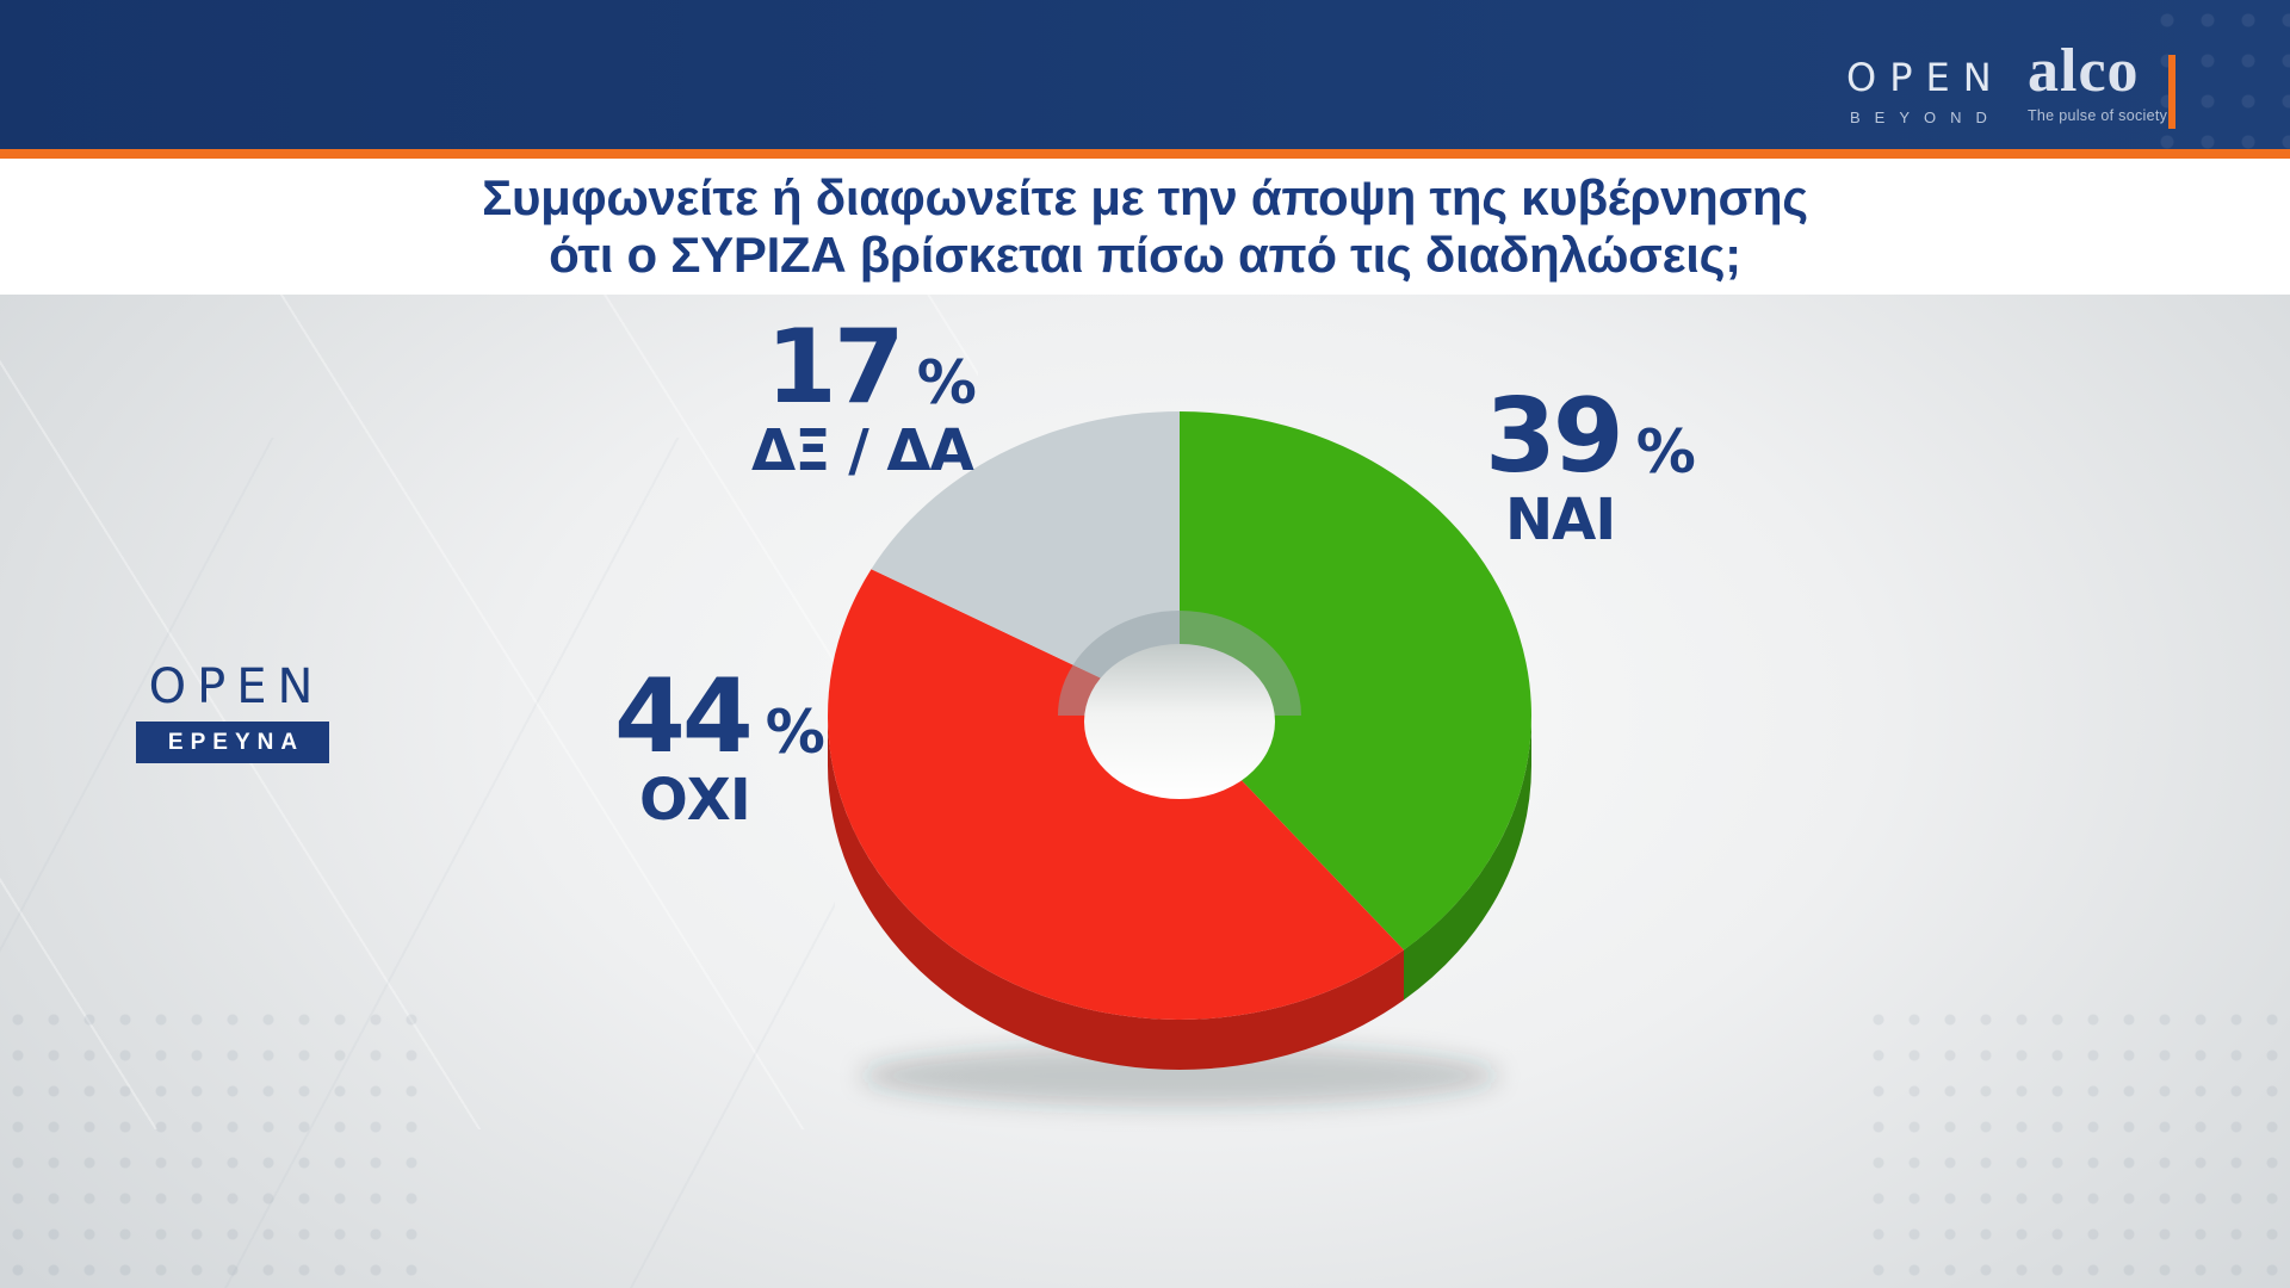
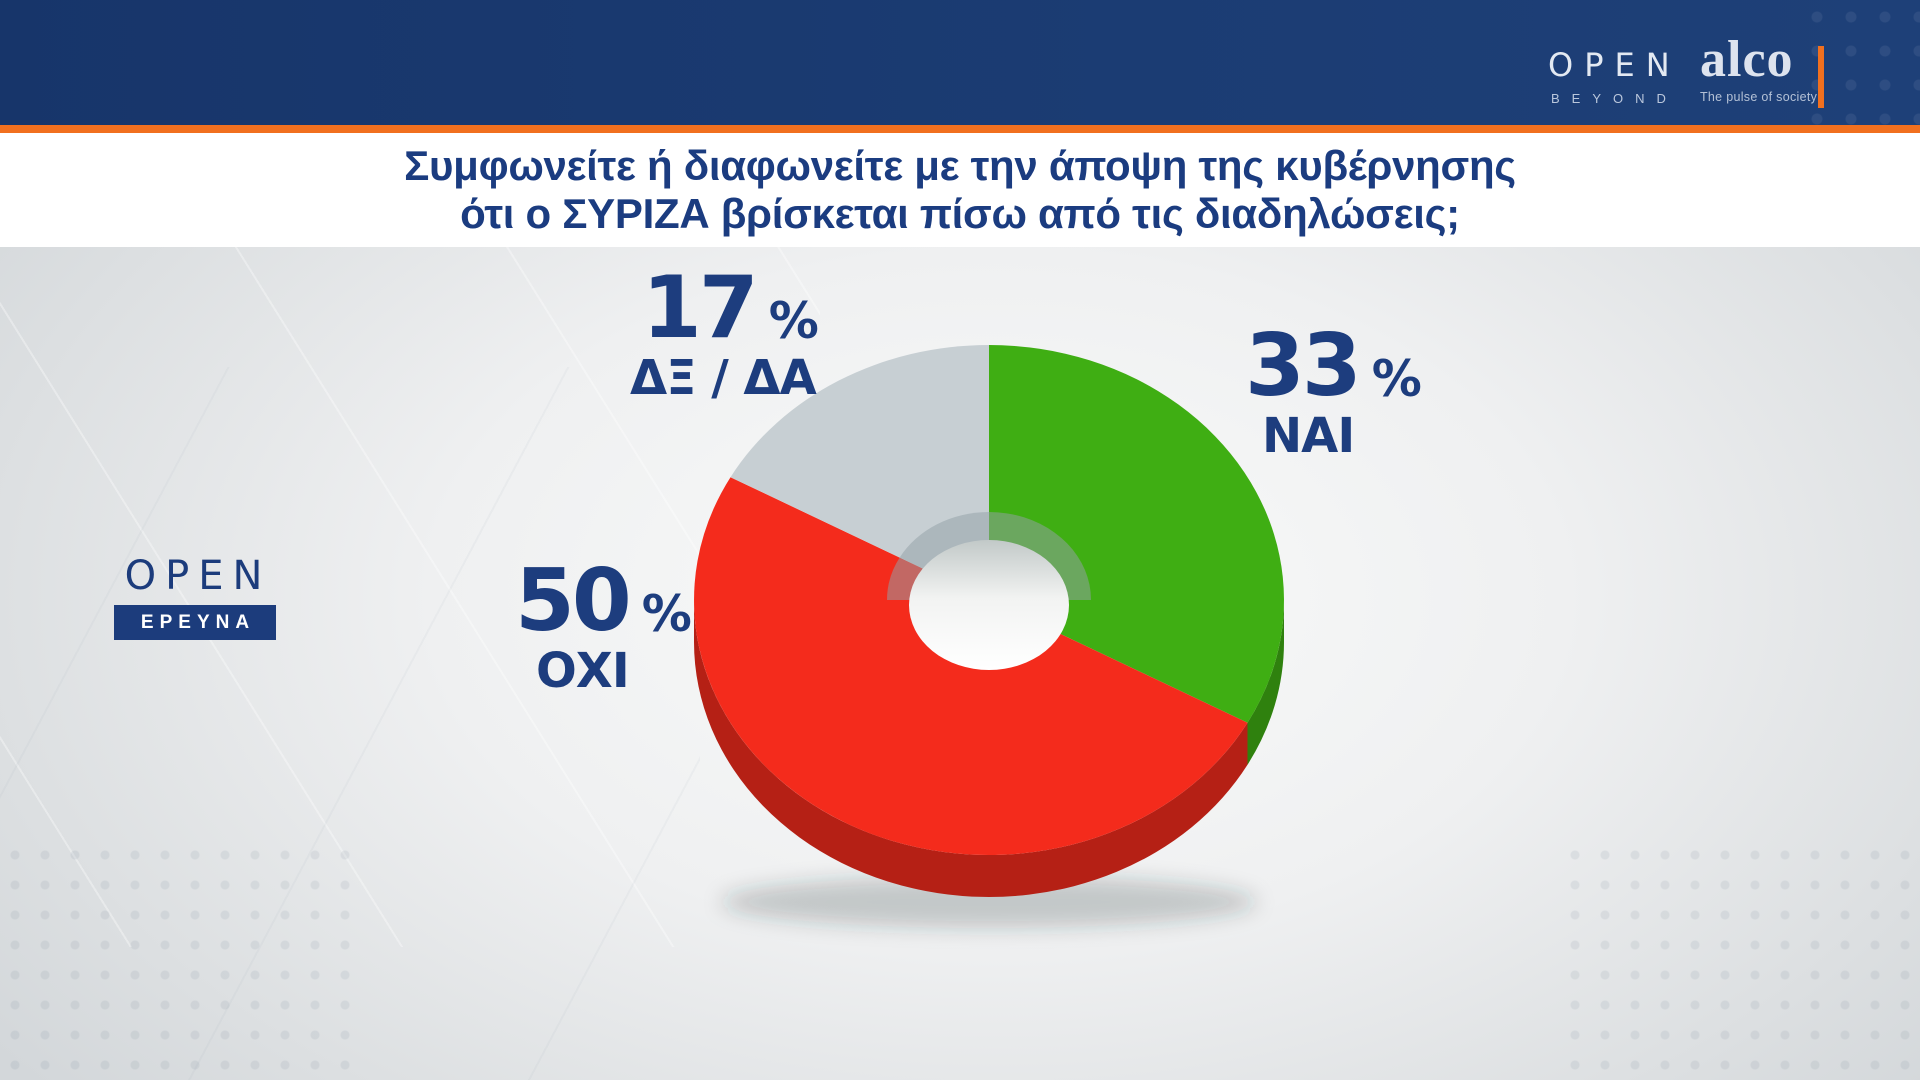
ΝΑΙ: 39 -> 33
ΟΧΙ: 44 -> 50
